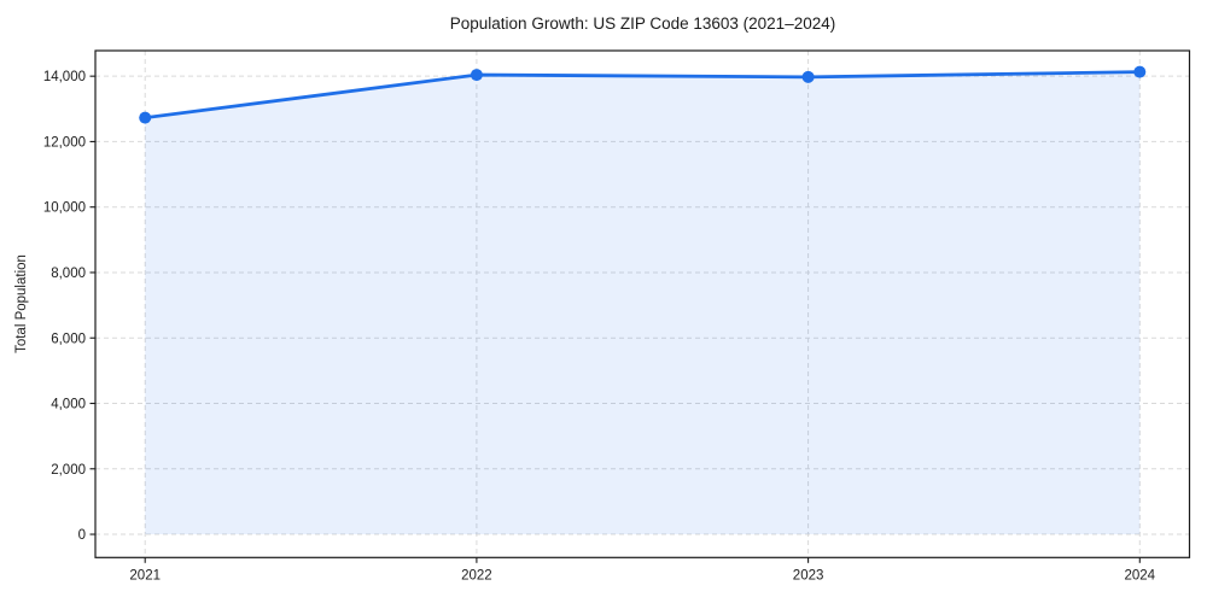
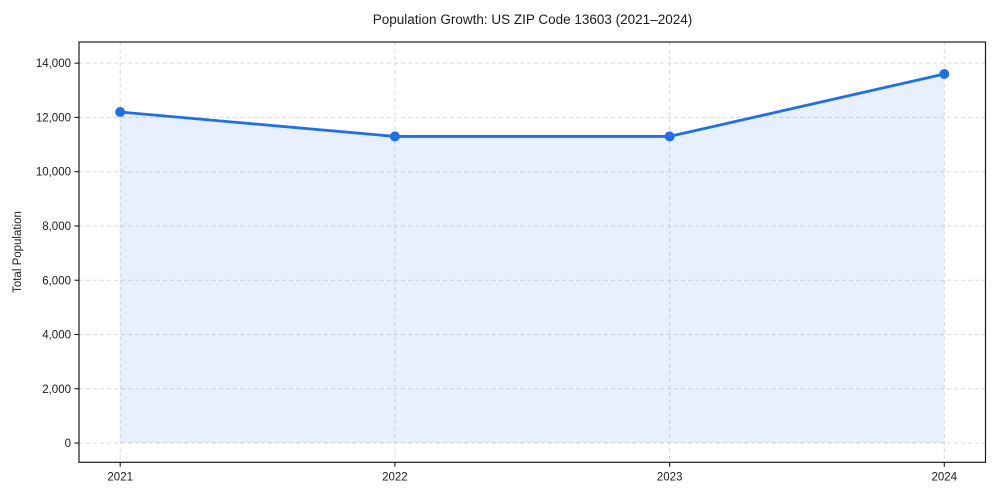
2021: 12700 -> 12200
2022: 14000 -> 11300
2023: 14000 -> 11300
2024: 14100 -> 13600
